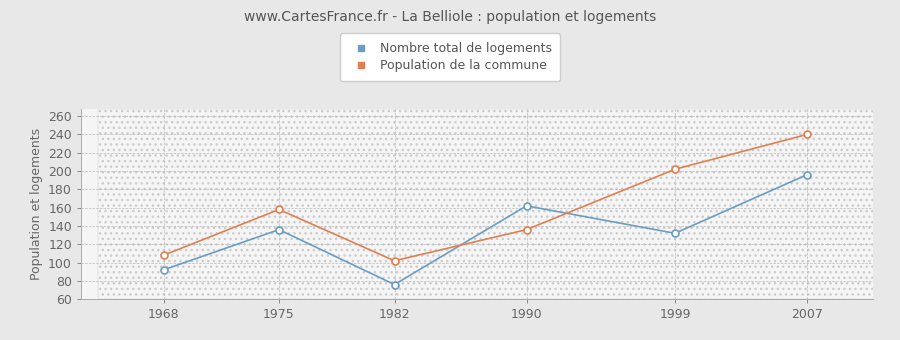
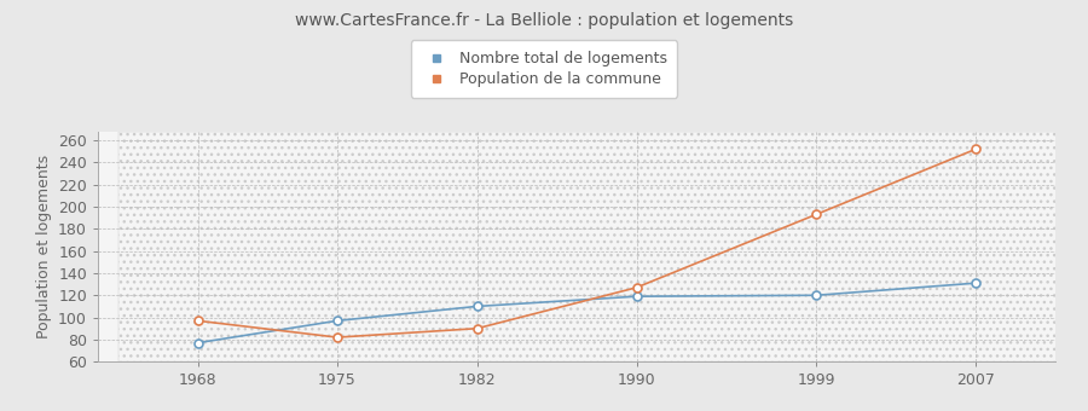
Nombre total de logements/1968: 92 -> 77
Population de la commune/1968: 108 -> 97
Nombre total de logements/1975: 136 -> 97
Population de la commune/1975: 158 -> 82
Nombre total de logements/1982: 76 -> 110
Population de la commune/1982: 102 -> 90
Nombre total de logements/1990: 162 -> 119
Population de la commune/1990: 136 -> 127
Nombre total de logements/1999: 132 -> 120
Population de la commune/1999: 202 -> 193
Nombre total de logements/2007: 196 -> 131
Population de la commune/2007: 240 -> 252
